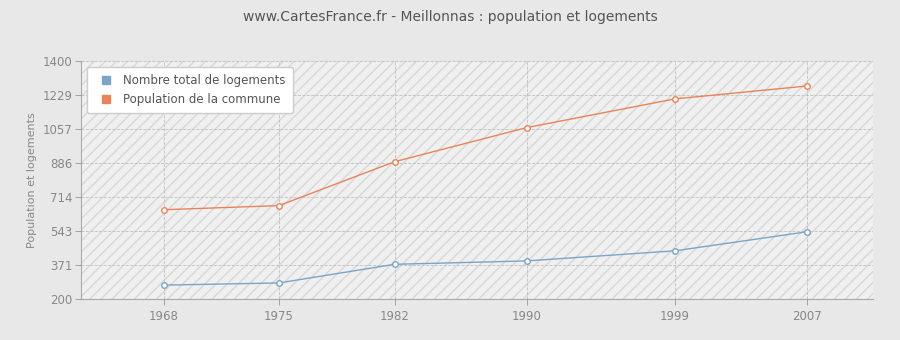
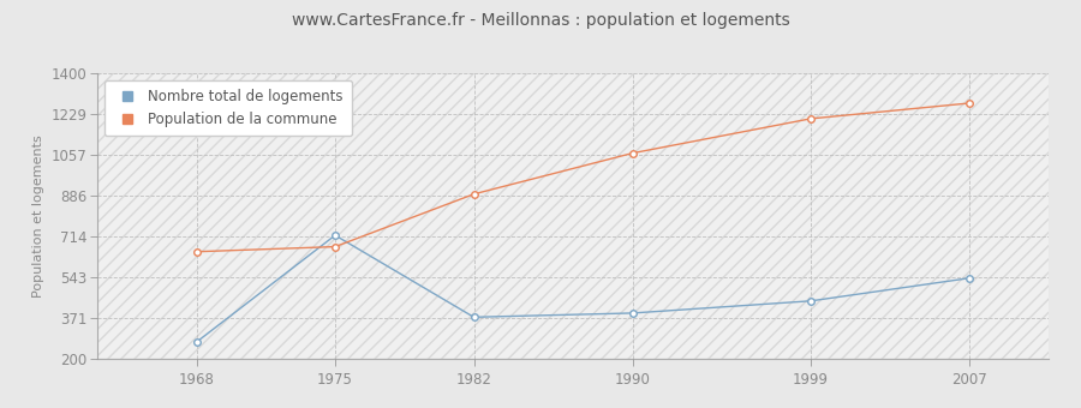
Nombre total de logements/1975: 280 -> 720
